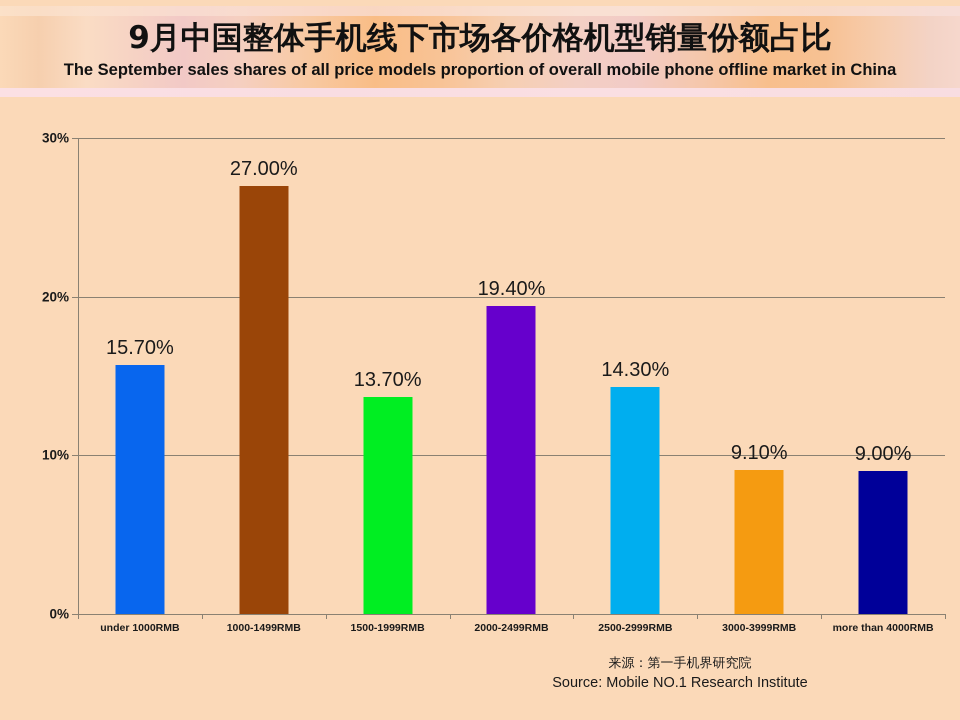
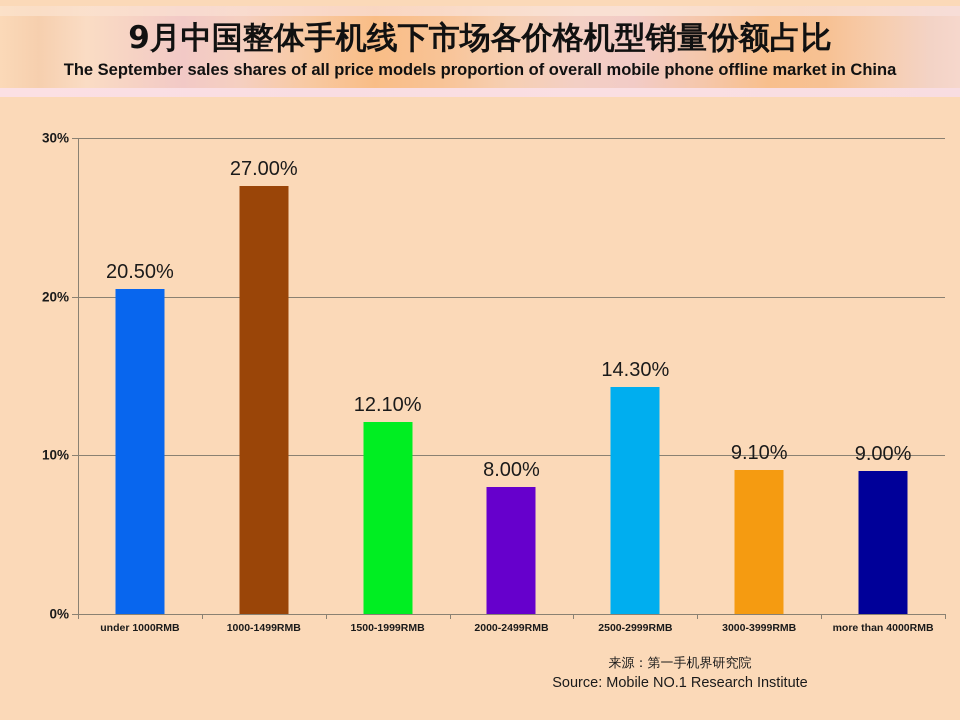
under 1000RMB: 15.70% -> 20.50%
1500-1999RMB: 13.70% -> 12.10%
2000-2499RMB: 19.40% -> 8.00%
